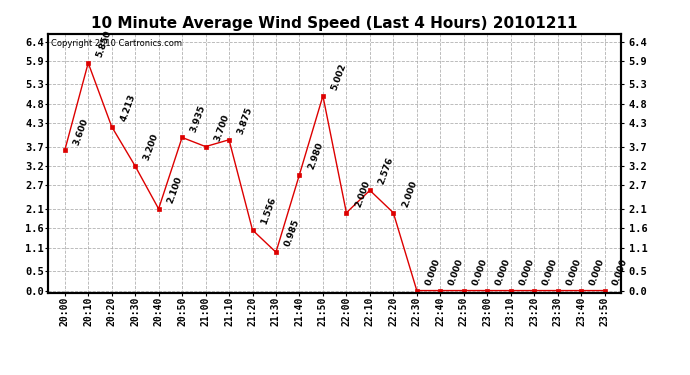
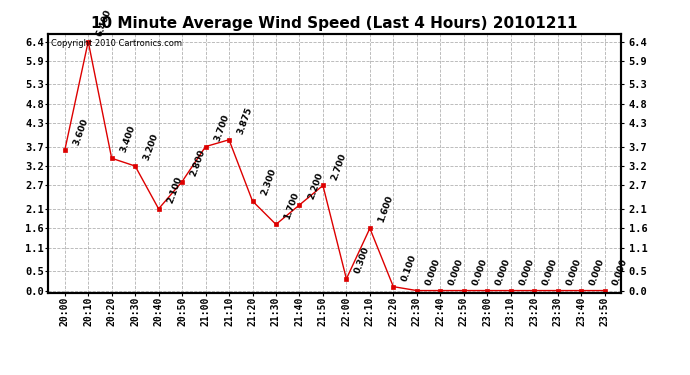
20:10: 5.85 -> 6.40
20:20: 4.213 -> 3.400
20:50: 3.935 -> 2.800
21:20: 1.556 -> 2.300
21:30: 0.985 -> 1.700
21:40: 2.980 -> 2.200
21:50: 5.002 -> 2.700
22:00: 2.000 -> 0.300
22:10: 2.576 -> 1.600
22:20: 2.000 -> 0.100
